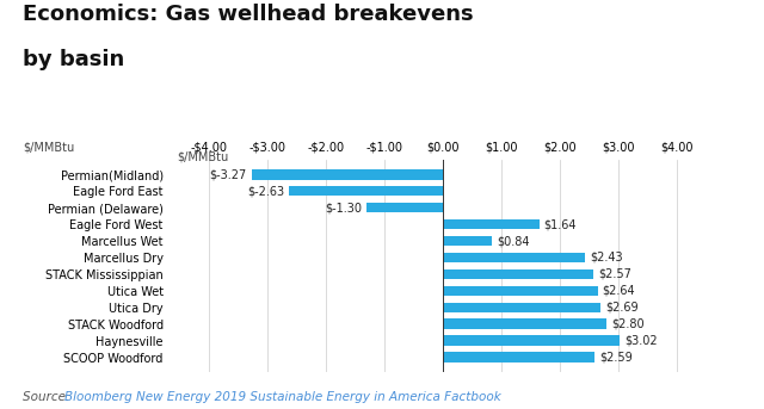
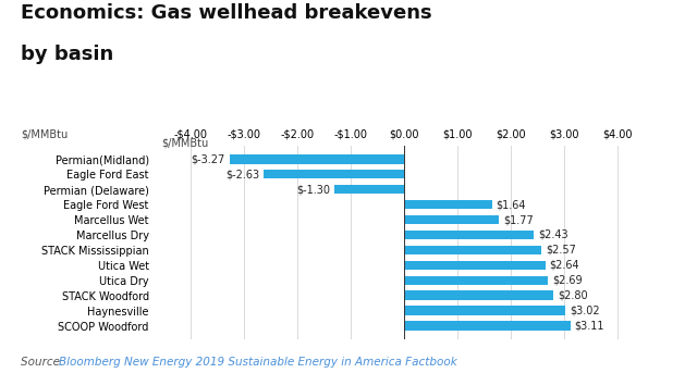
Marcellus Wet: $0.84 -> $1.77
SCOOP Woodford: $2.59 -> $3.11
